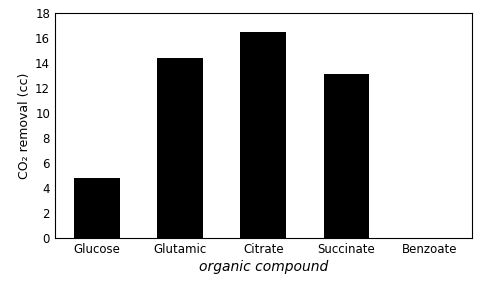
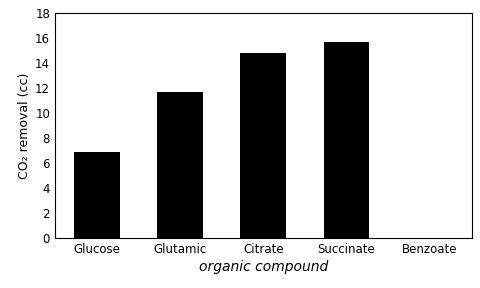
Glucose: 4.8 -> 6.9
Glutamic: 14.4 -> 11.7
Citrate: 16.5 -> 14.8
Succinate: 13.1 -> 15.7
